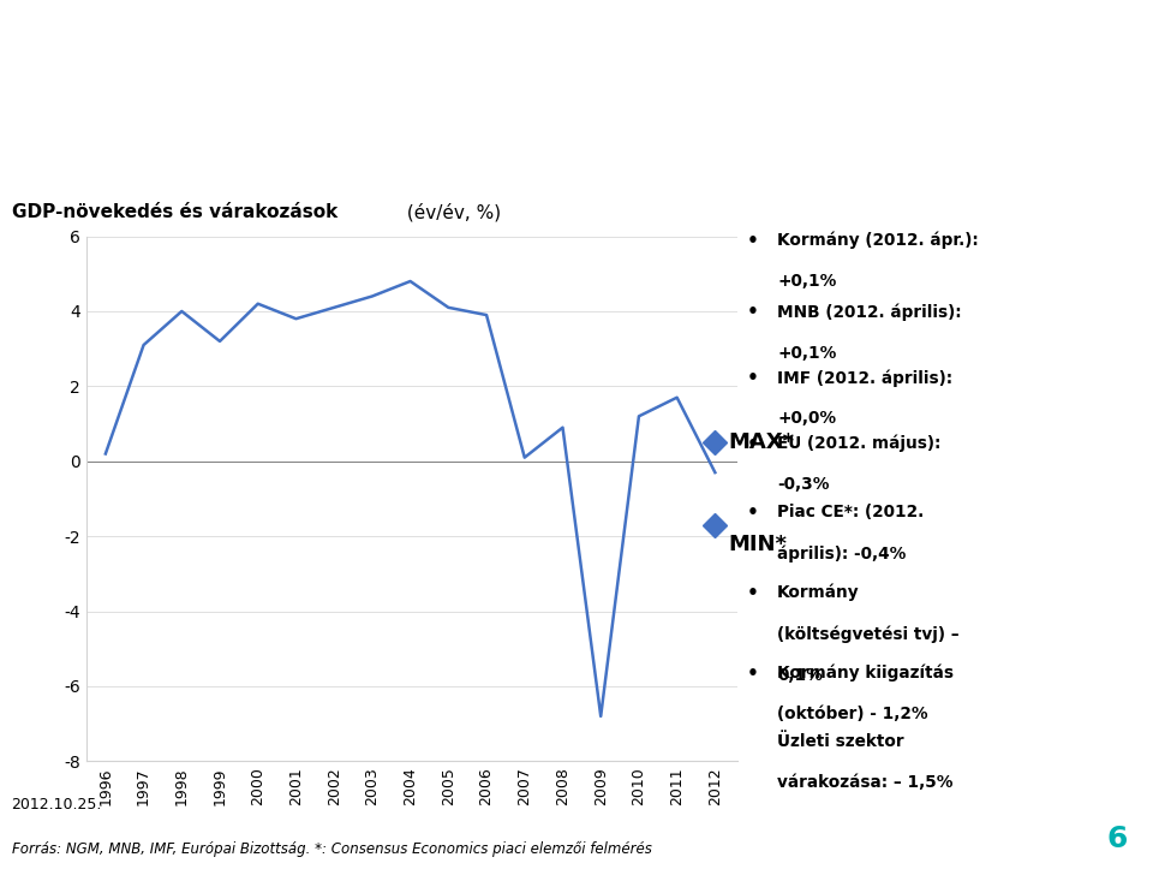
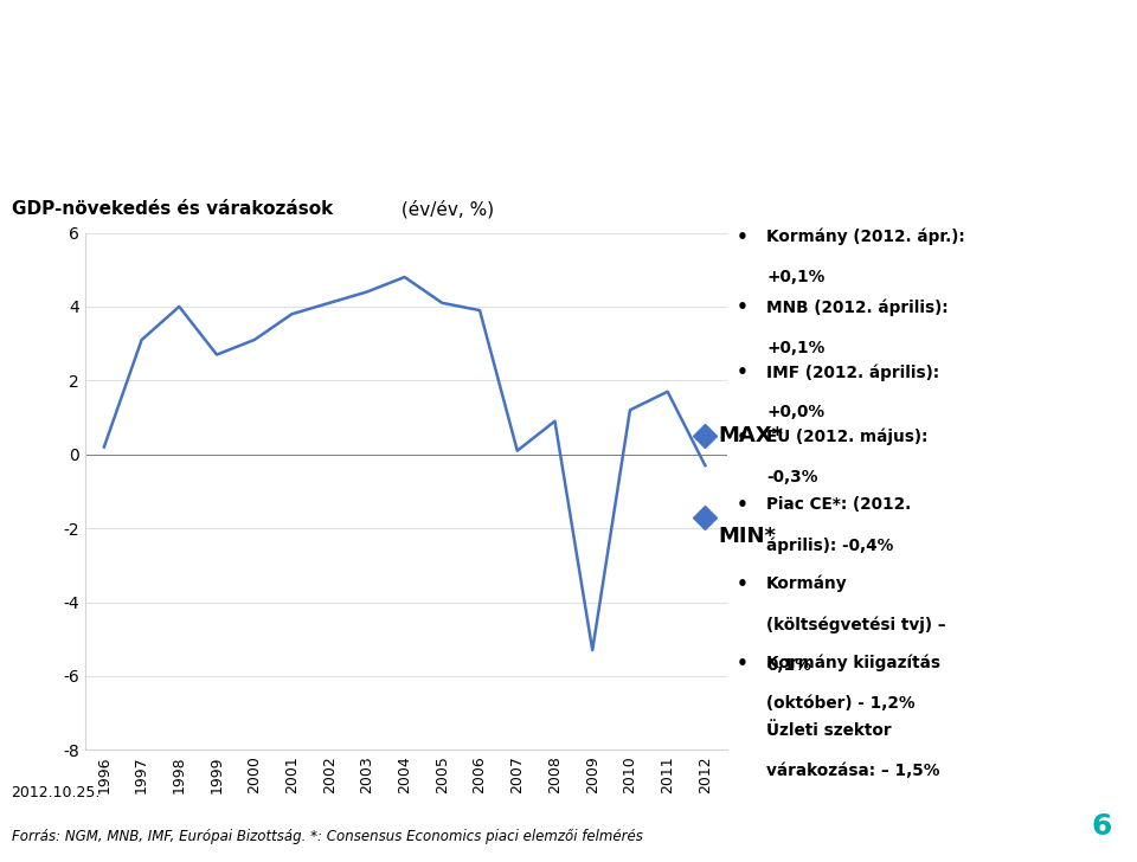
1999: 3.2 -> 2.7
2000: 4.2 -> 3.1
2009: -6.8 -> -5.3
